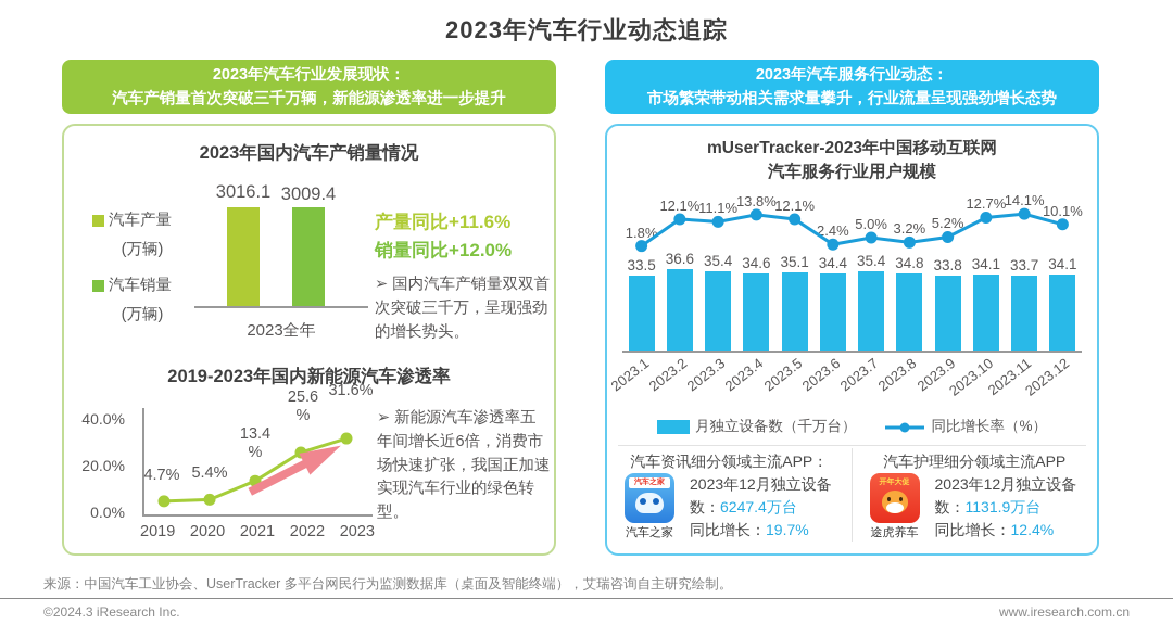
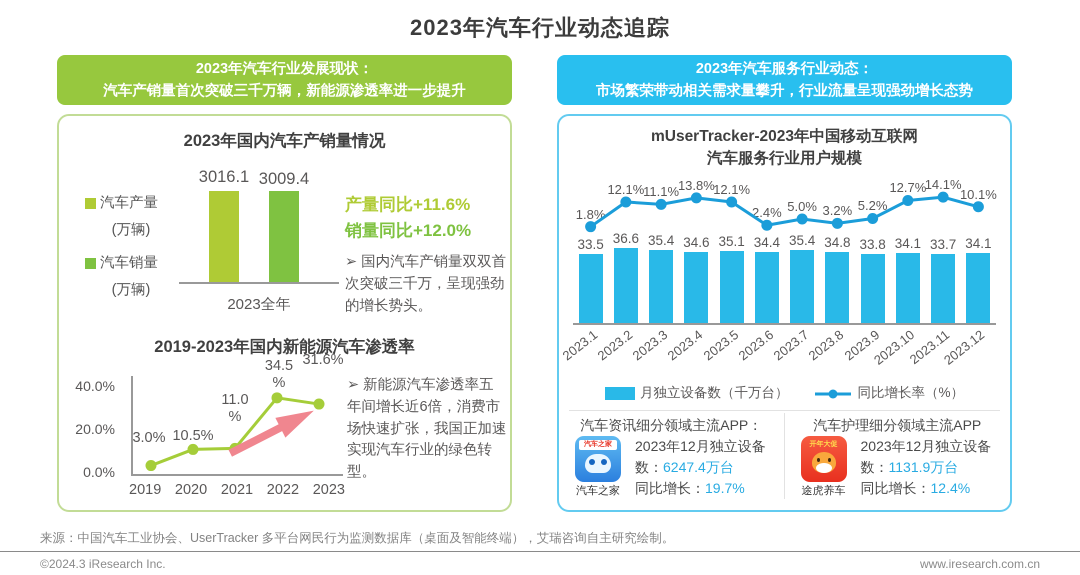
2019-2023年国内新能源汽车渗透率/2019: 4.7% -> 3.0%
2019-2023年国内新能源汽车渗透率/2020: 5.4% -> 10.5%
2019-2023年国内新能源汽车渗透率/2021: 13.4 -> 11.0
2019-2023年国内新能源汽车渗透率/2022: 25.6 -> 34.5
